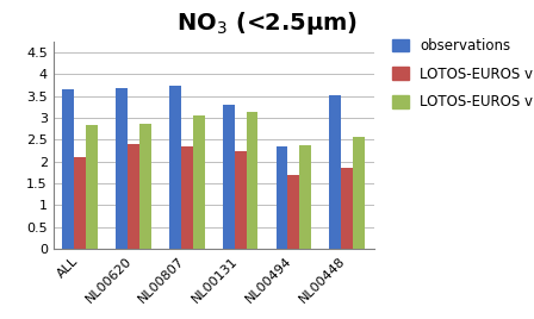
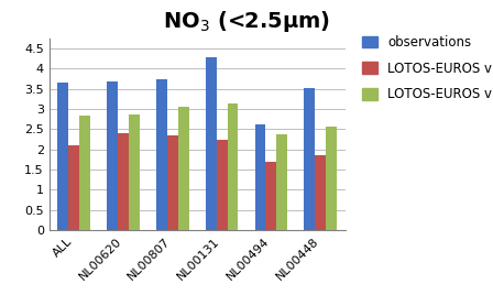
observations/NL00131: 3.30 -> 4.28
observations/NL00494: 2.35 -> 2.63
